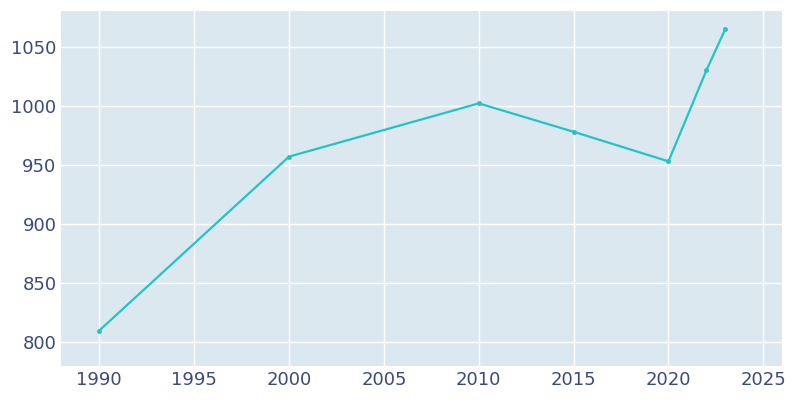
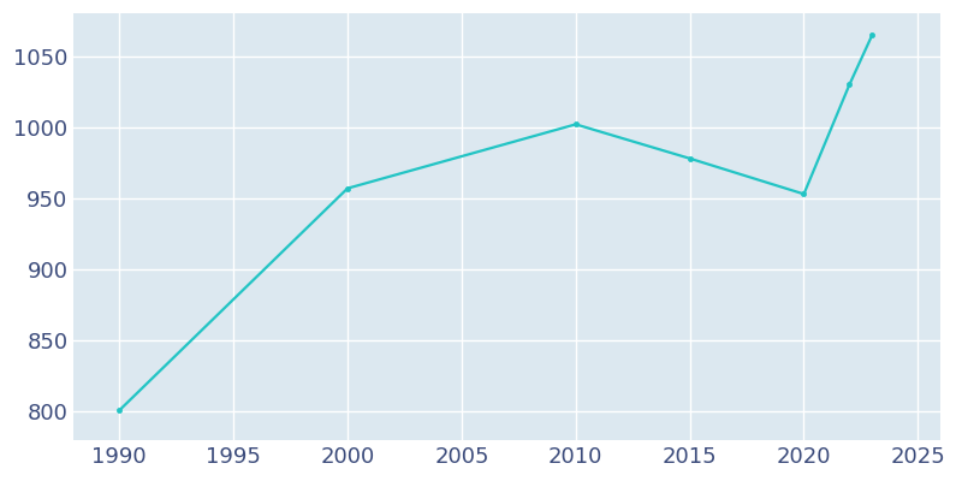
1990: 810 -> 801
